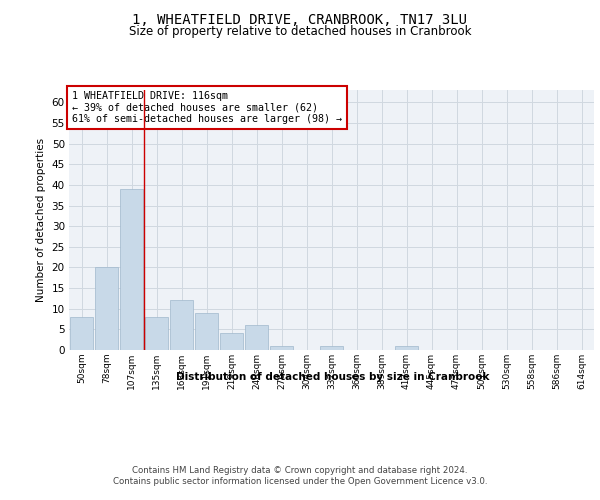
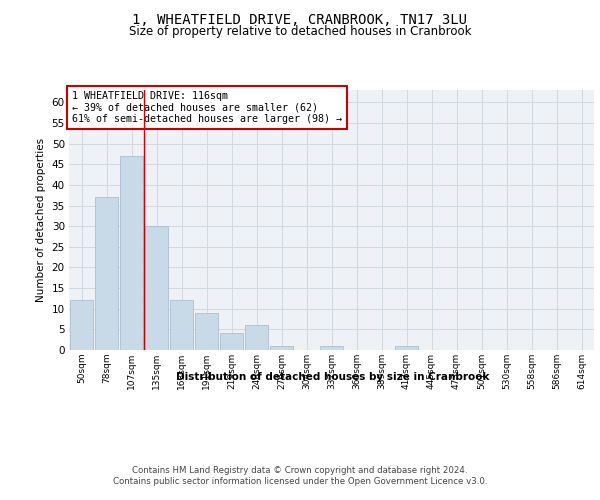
50sqm: 8 -> 12
78sqm: 20 -> 37
107sqm: 39 -> 47
135sqm: 8 -> 30
